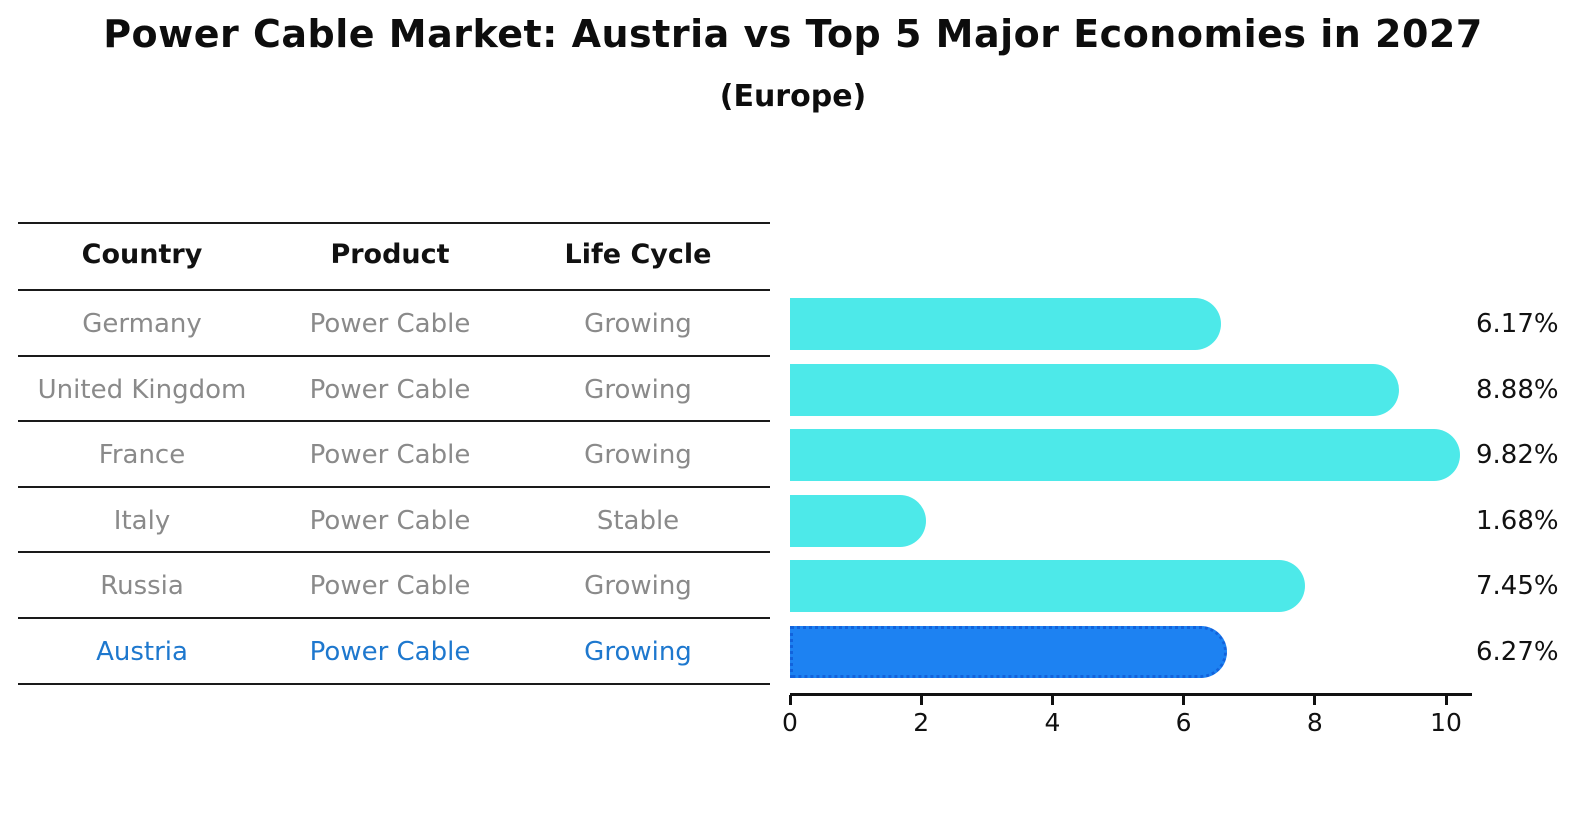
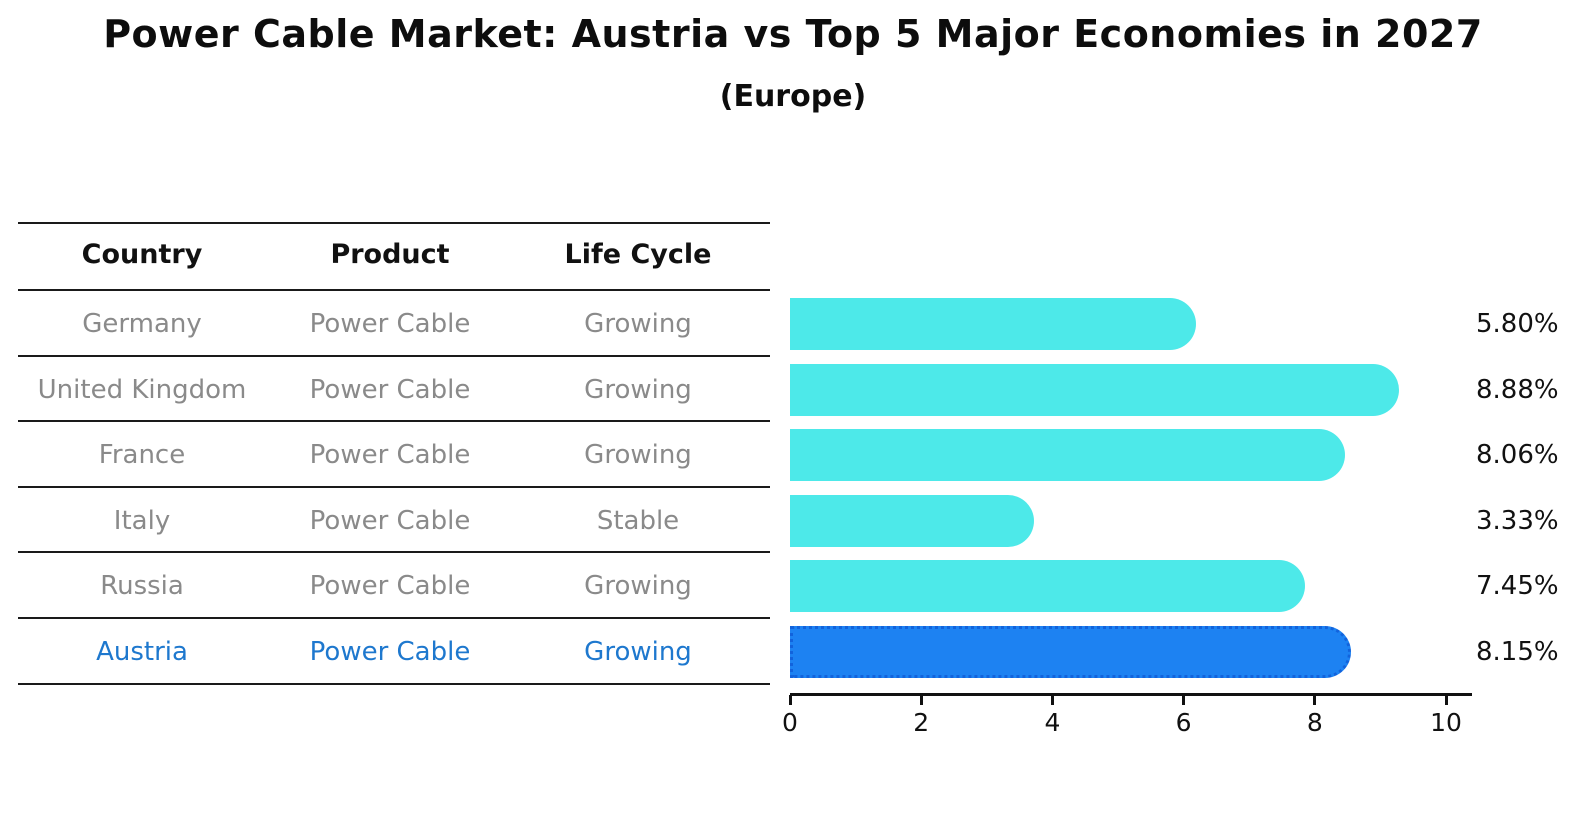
Germany: 6.17% -> 5.80%
France: 9.82% -> 8.06%
Italy: 1.68% -> 3.33%
Austria: 6.27% -> 8.15%
